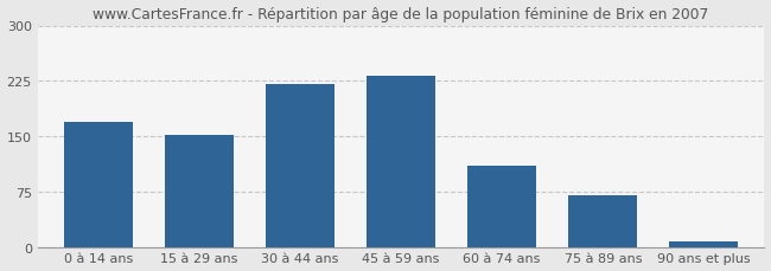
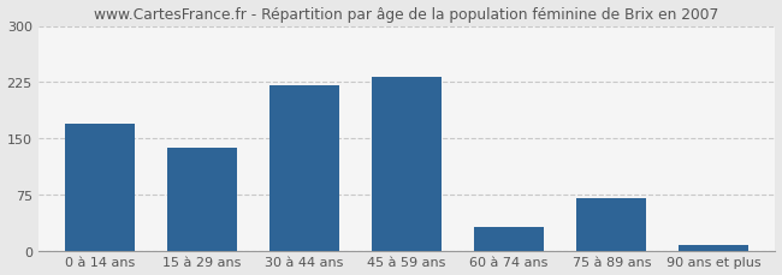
15 à 29 ans: 152 -> 138
60 à 74 ans: 110 -> 32
